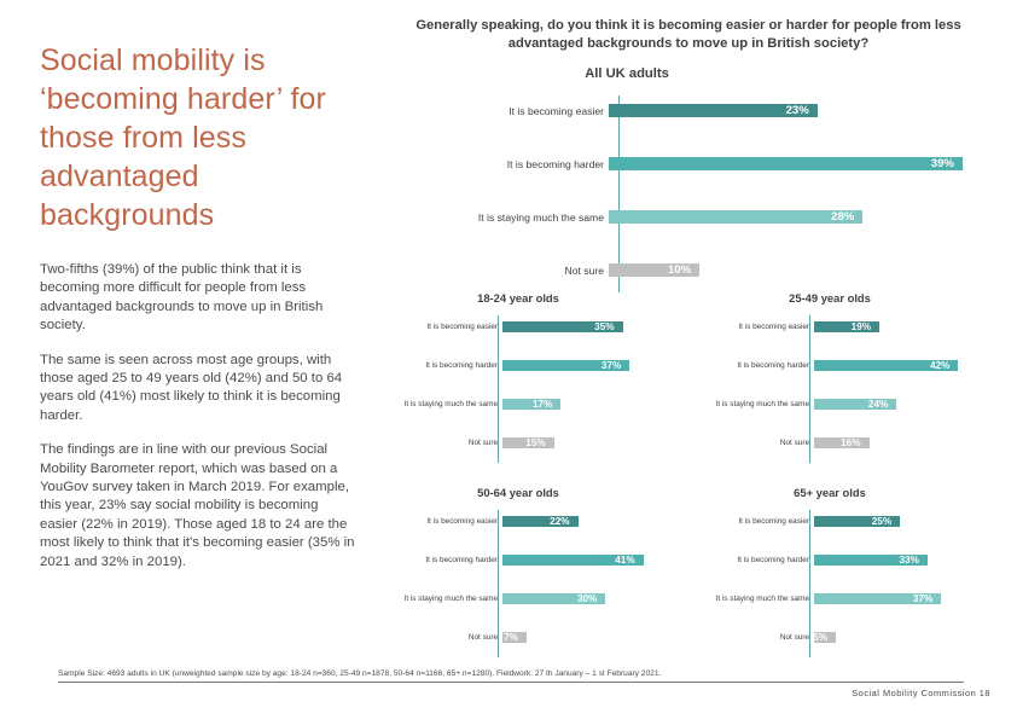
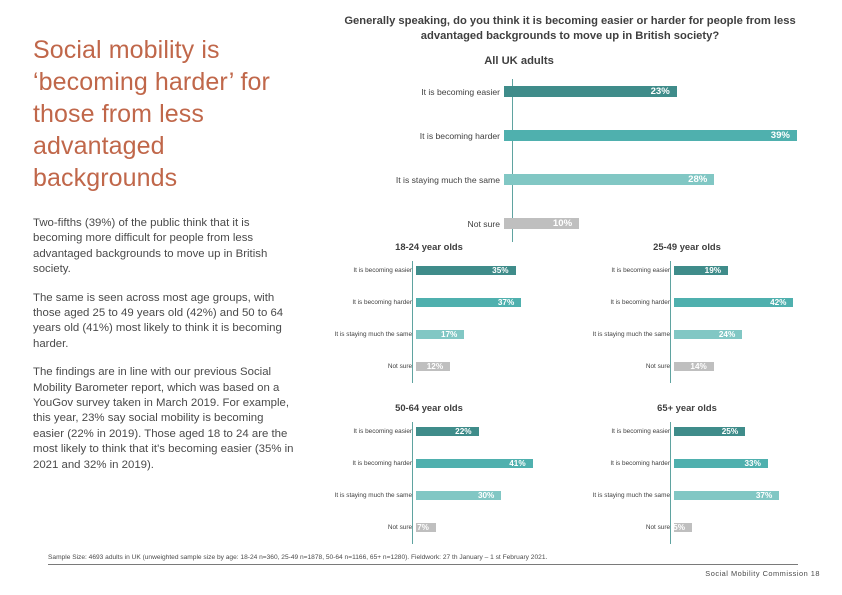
18-24 year olds/Not sure: 15% -> 12%
25-49 year olds/Not sure: 16% -> 14%
